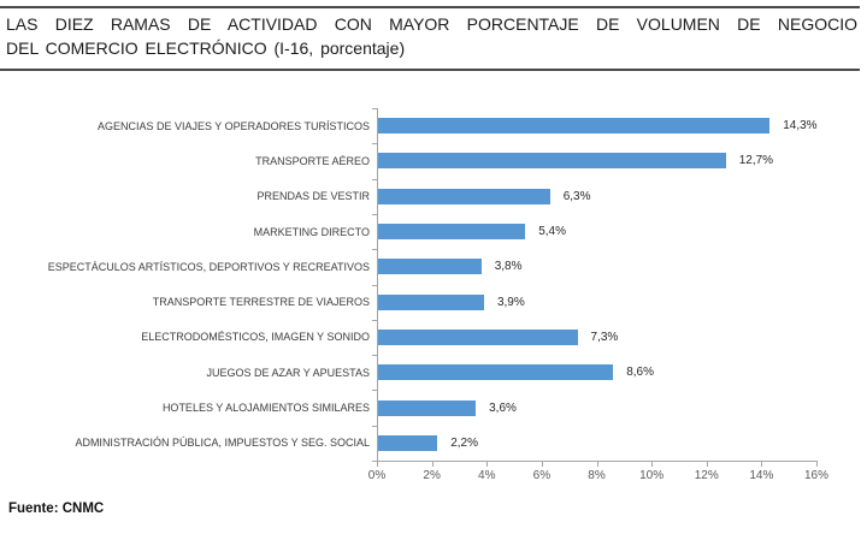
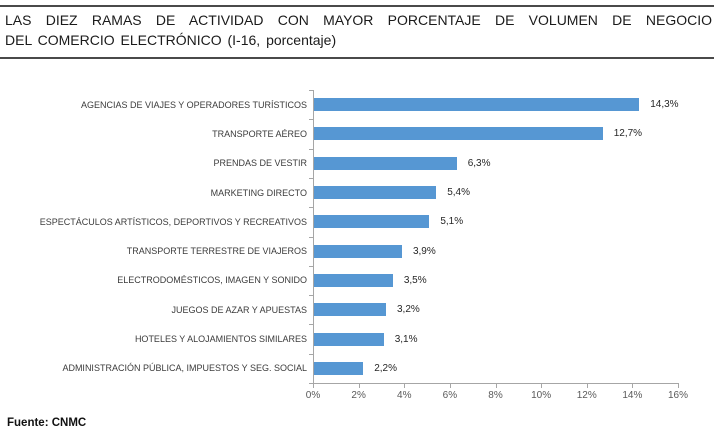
ESPECTÁCULOS ARTÍSTICOS, DEPORTIVOS Y RECREATIVOS: 3,8% -> 5,1%
ELECTRODOMÉSTICOS, IMAGEN Y SONIDO: 7,3% -> 3,5%
JUEGOS DE AZAR Y APUESTAS: 8,6% -> 3,2%
HOTELES Y ALOJAMIENTOS SIMILARES: 3,6% -> 3,1%
